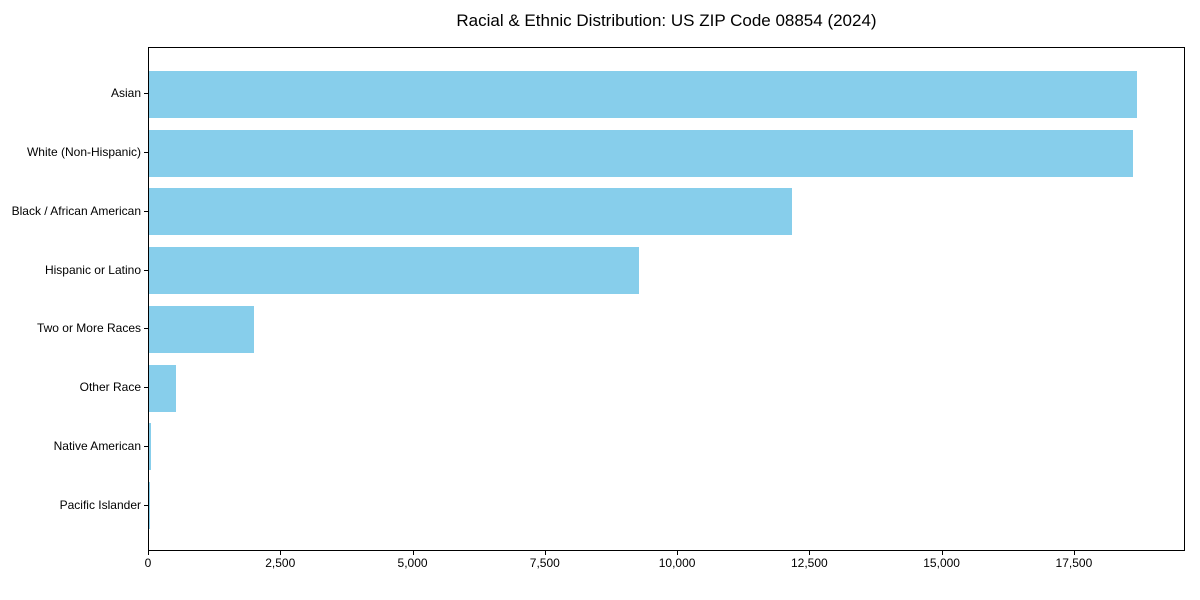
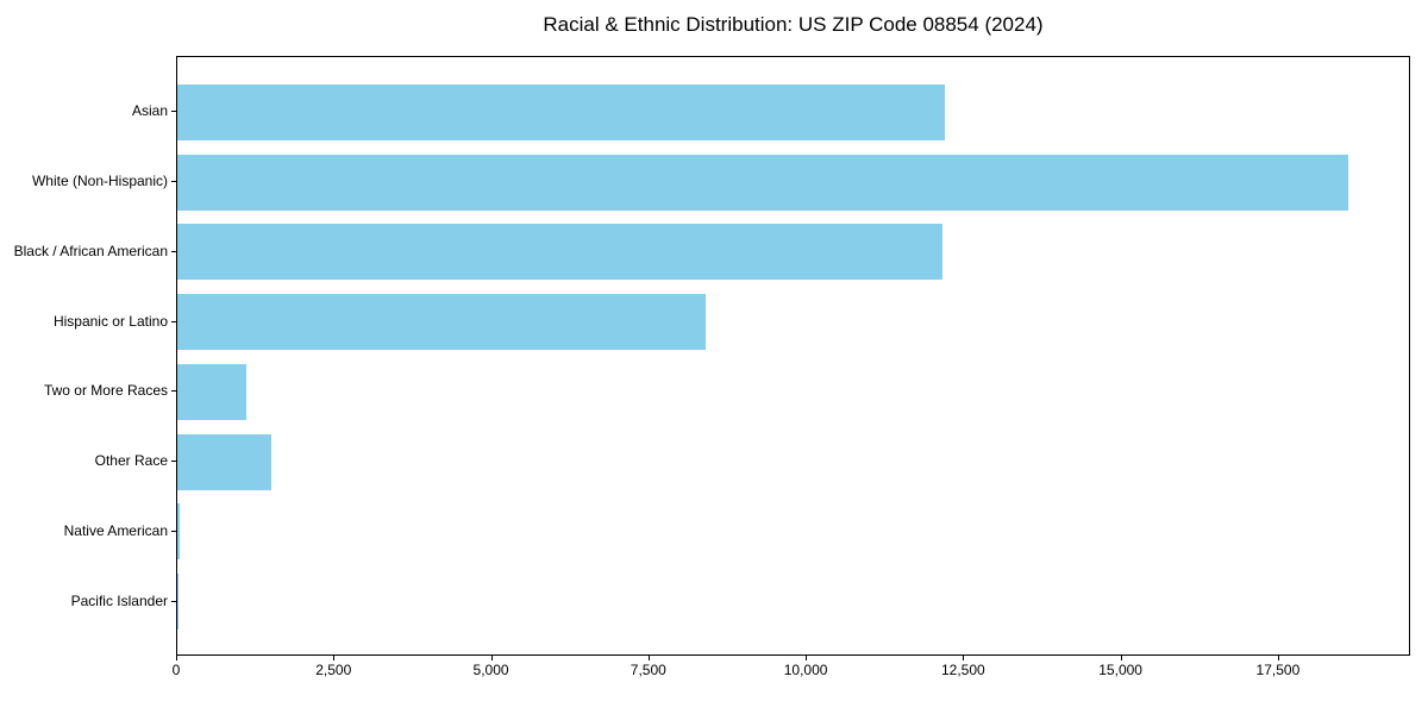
Asian: 18700 -> 12200
Hispanic or Latino: 9300 -> 8400
Two or More Races: 2000 -> 1100
Other Race: 500 -> 1500
